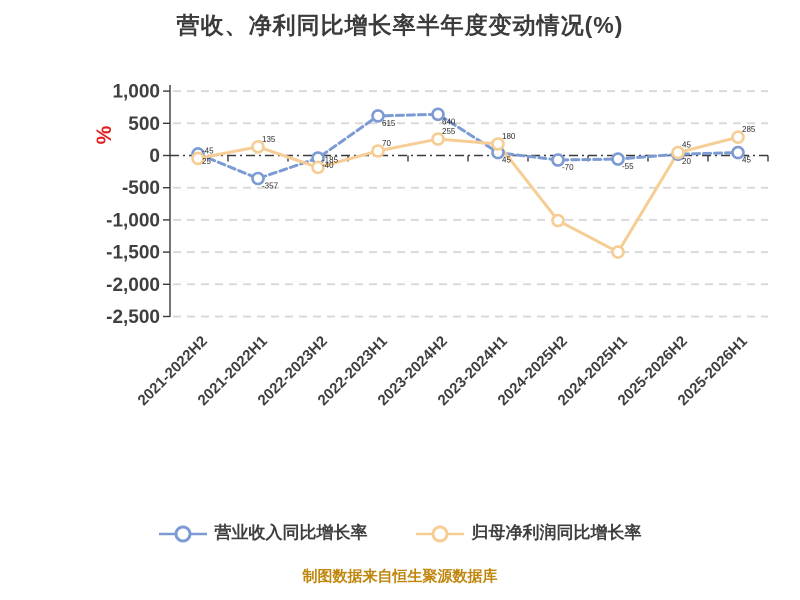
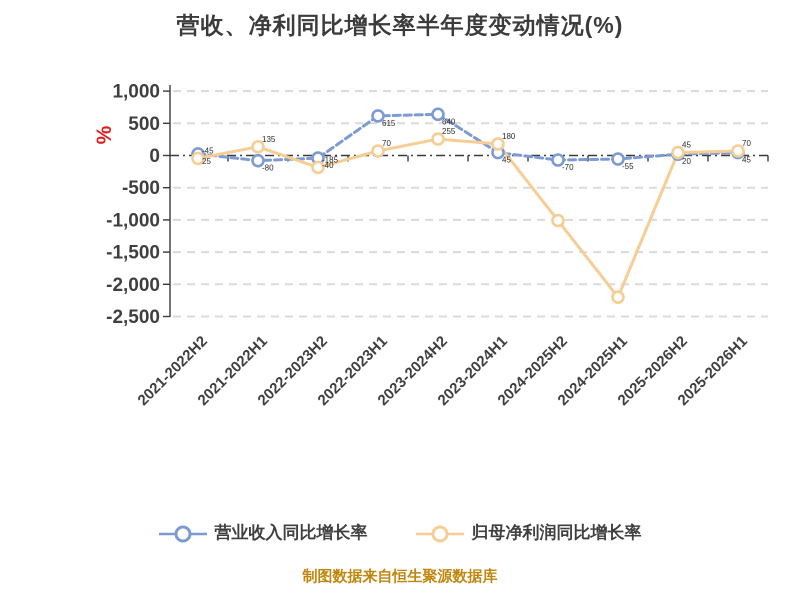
营业收入同比增长率/2021-2022H1: -357 -> -80
归母净利润同比增长率/2024-2025H1: -1500 -> -2200
归母净利润同比增长率/2025-2026H1: 285 -> 70
